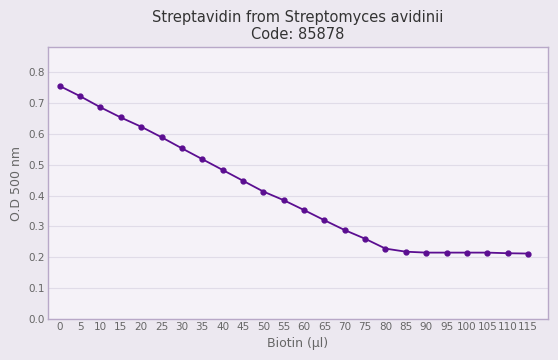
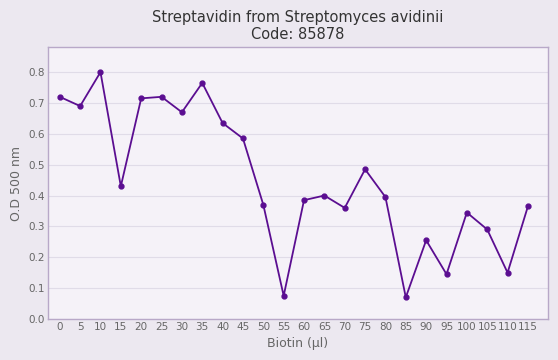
0: 0.755 -> 0.720
5: 0.722 -> 0.690
10: 0.686 -> 0.800
15: 0.653 -> 0.430
20: 0.623 -> 0.715
25: 0.589 -> 0.720
30: 0.553 -> 0.670
35: 0.518 -> 0.765
40: 0.483 -> 0.635
45: 0.448 -> 0.585
50: 0.413 -> 0.370
55: 0.385 -> 0.075
60: 0.353 -> 0.385
65: 0.320 -> 0.400
70: 0.288 -> 0.360
75: 0.260 -> 0.485
80: 0.228 -> 0.395
85: 0.218 -> 0.070
90: 0.215 -> 0.255
95: 0.215 -> 0.145
100: 0.215 -> 0.345
105: 0.215 -> 0.290
110: 0.213 -> 0.150
115: 0.212 -> 0.365
